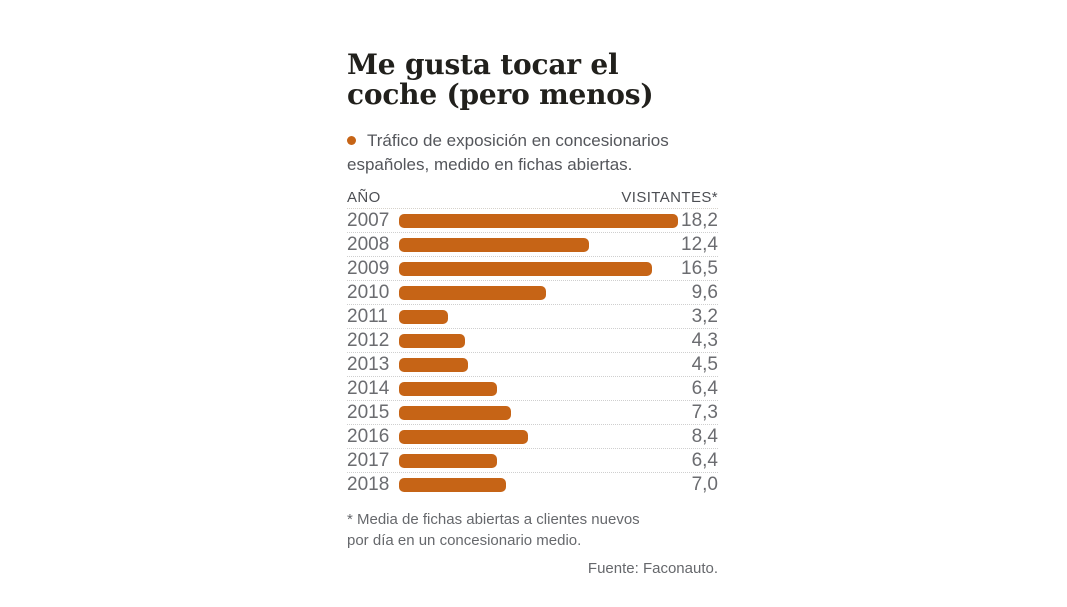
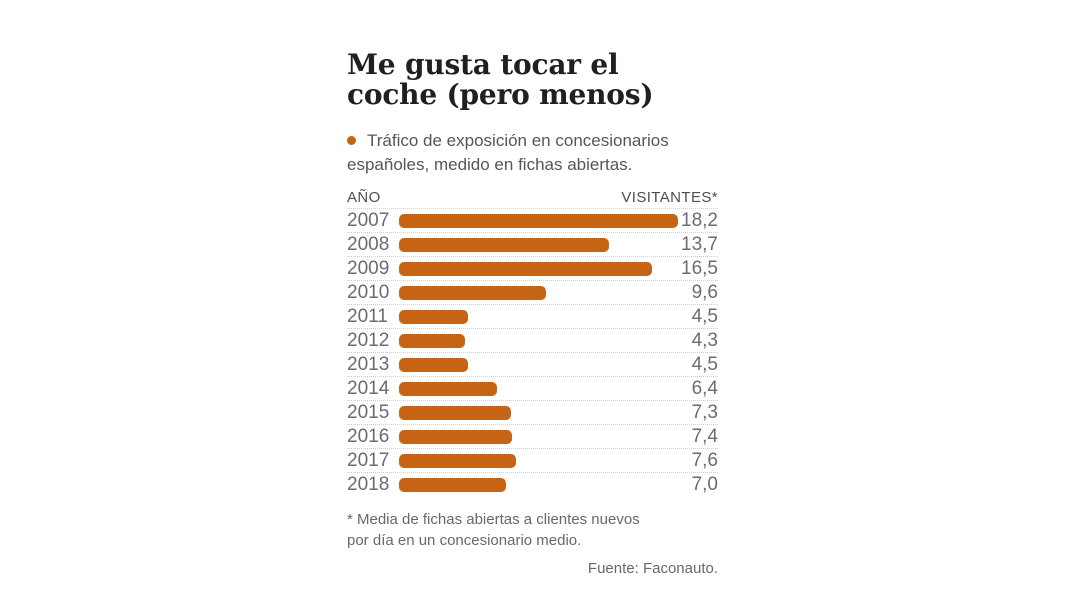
2008: 12,4 -> 13,7
2011: 3,2 -> 4,5
2016: 8,4 -> 7,4
2017: 6,4 -> 7,6
